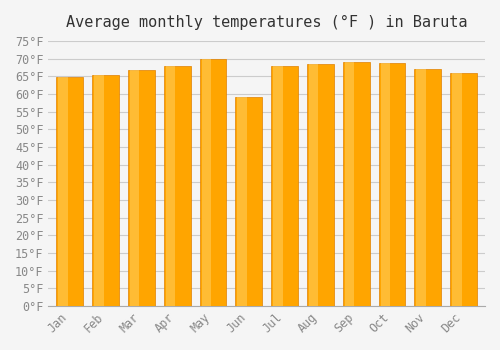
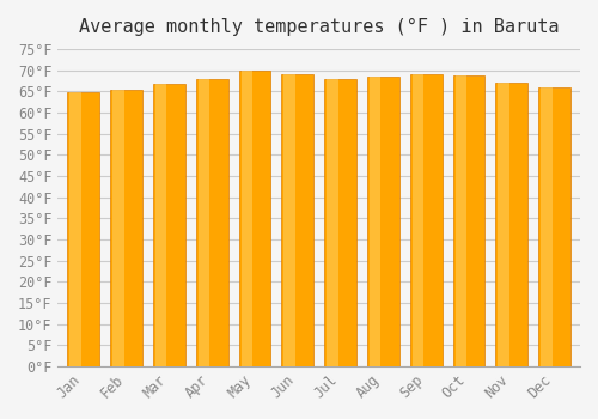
Jun: 59.0°F -> 69.1°F
